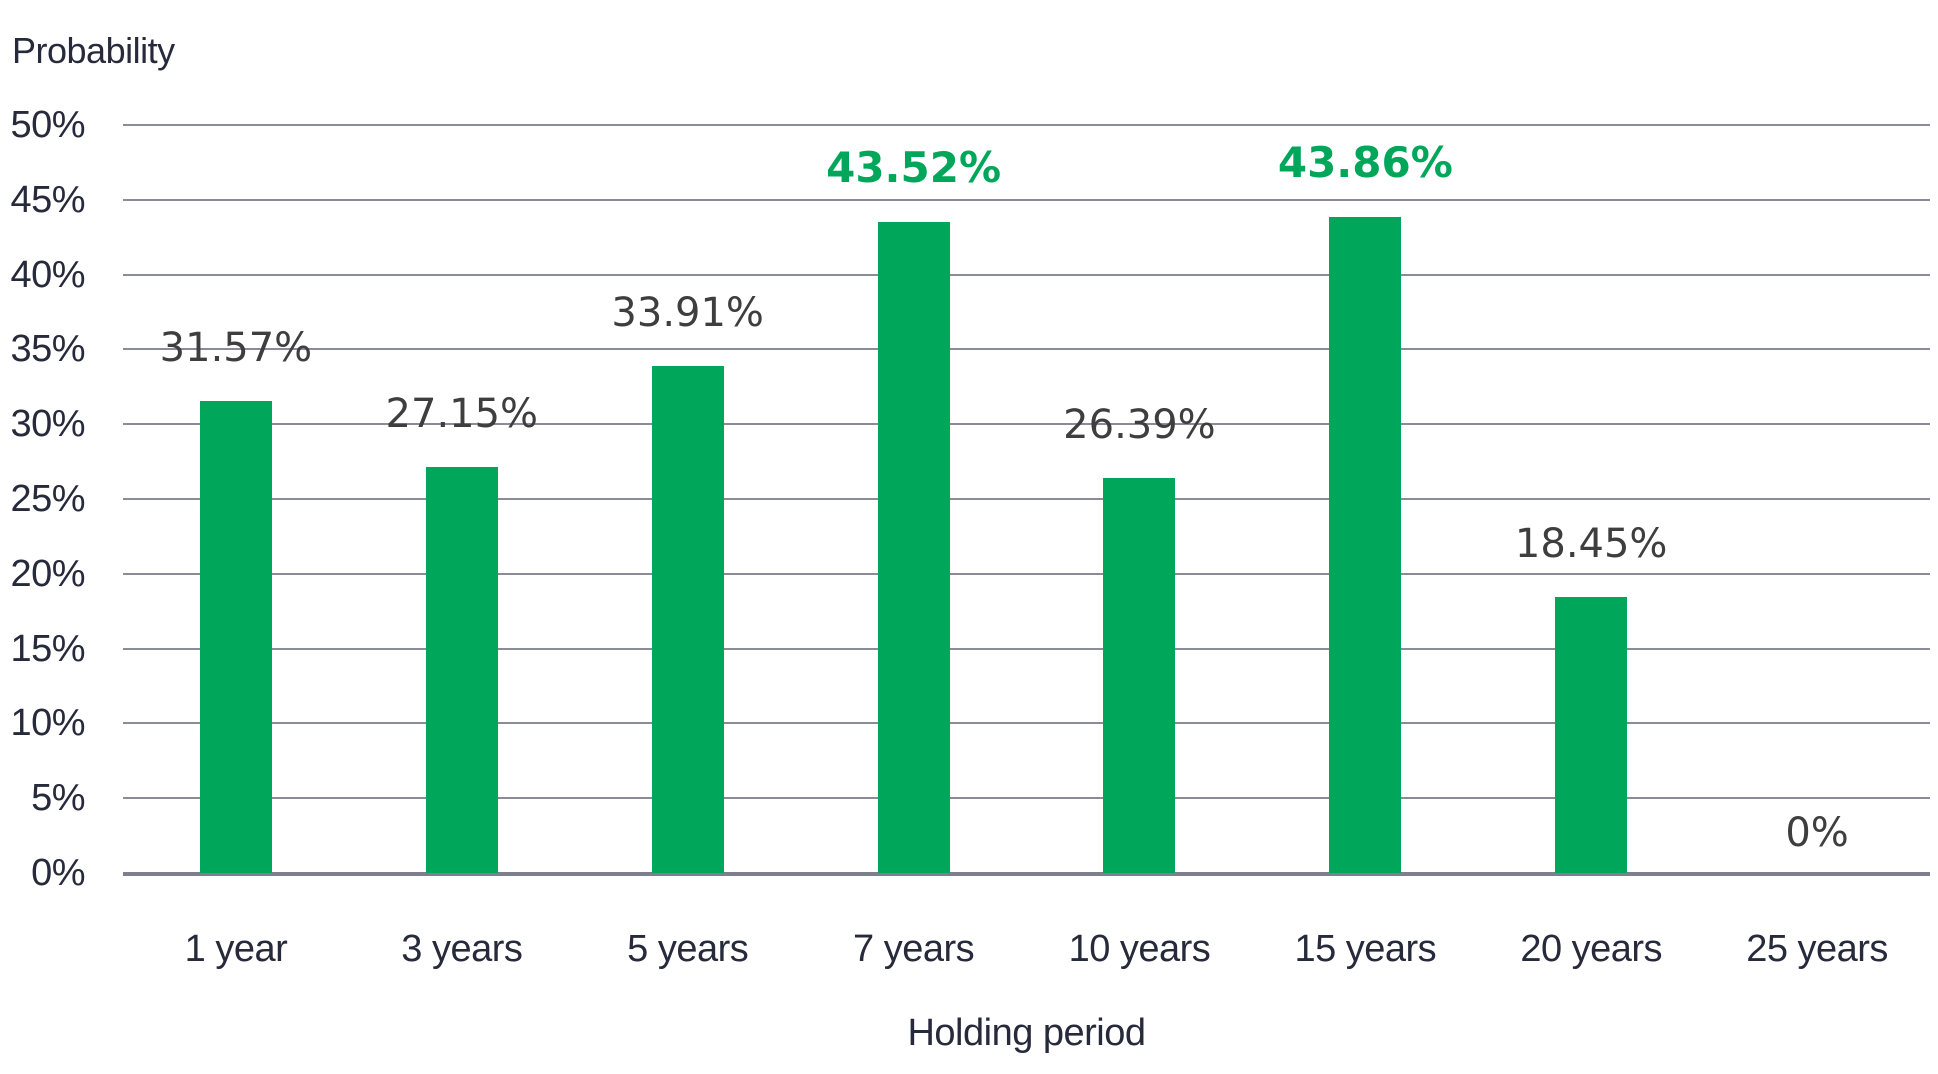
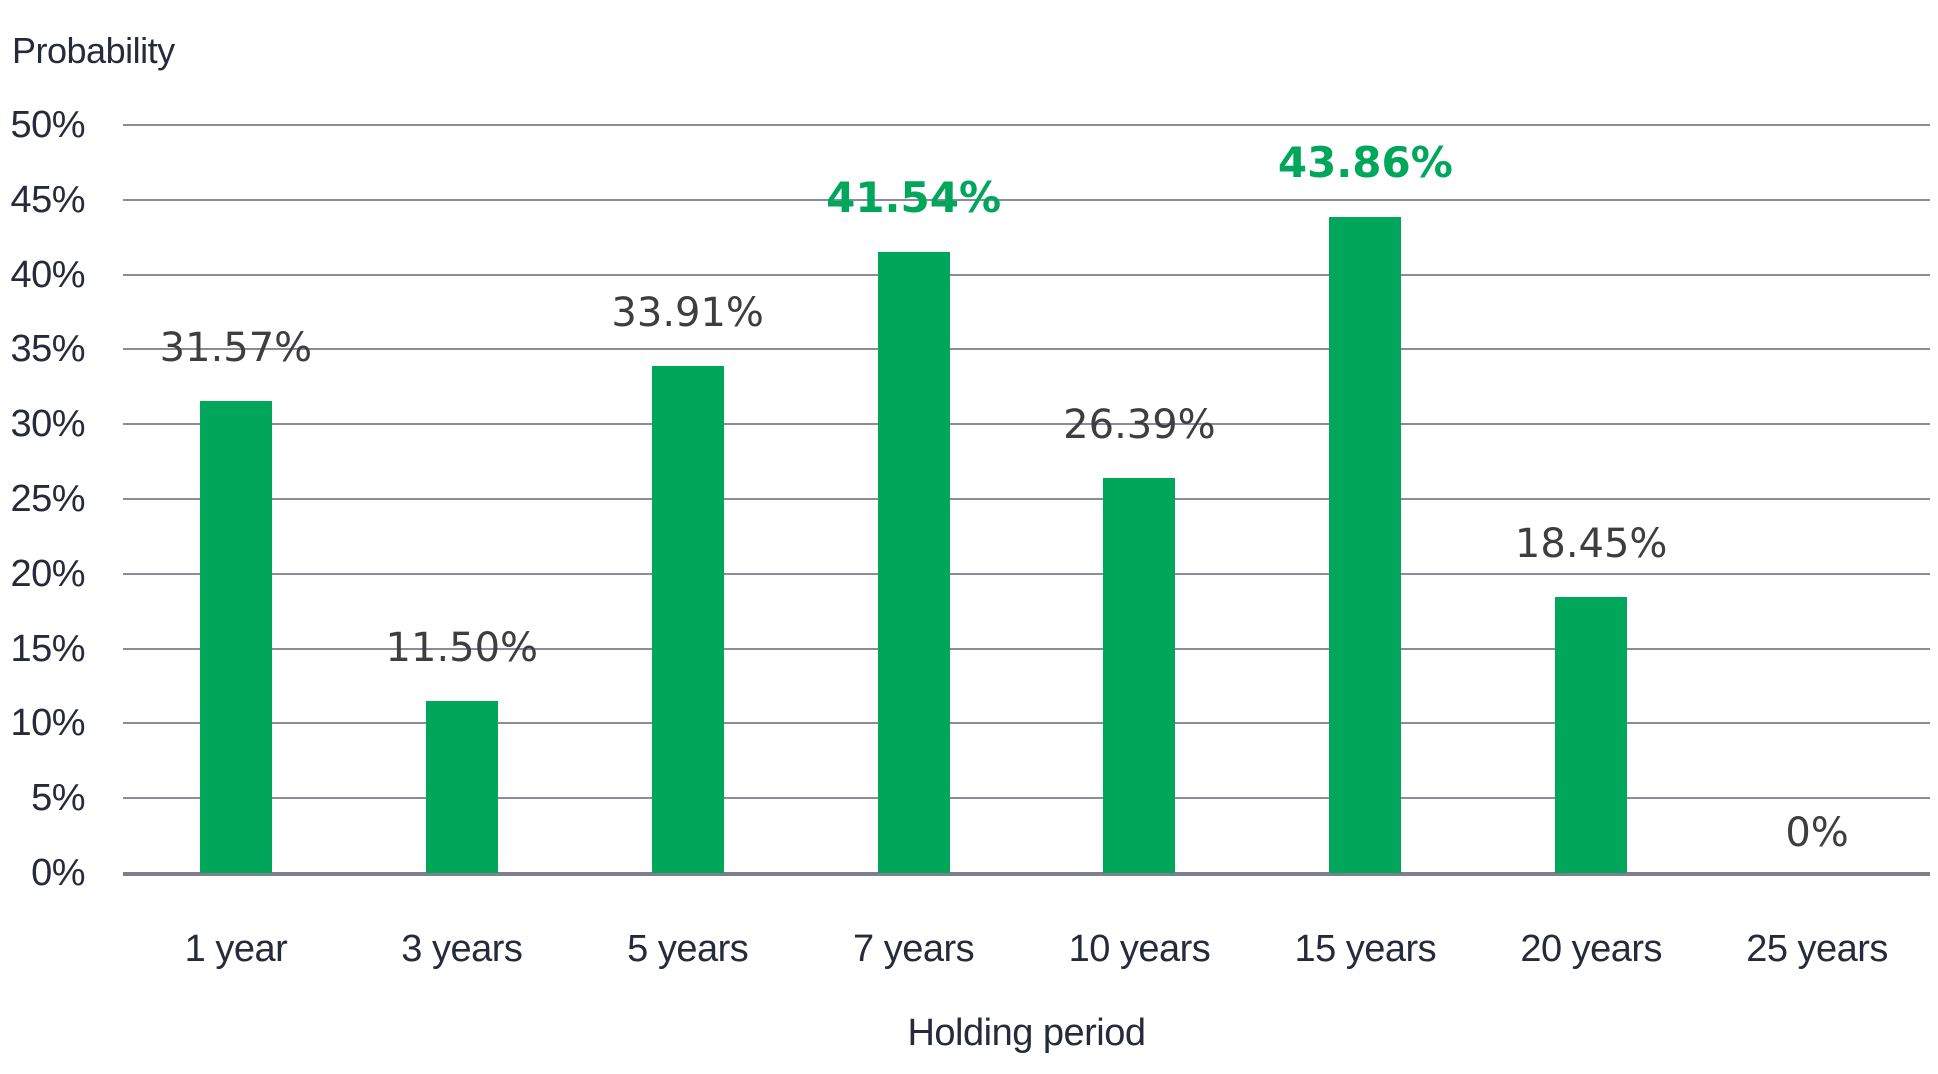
3 years: 27.15% -> 11.50%
7 years: 43.52% -> 41.54%
